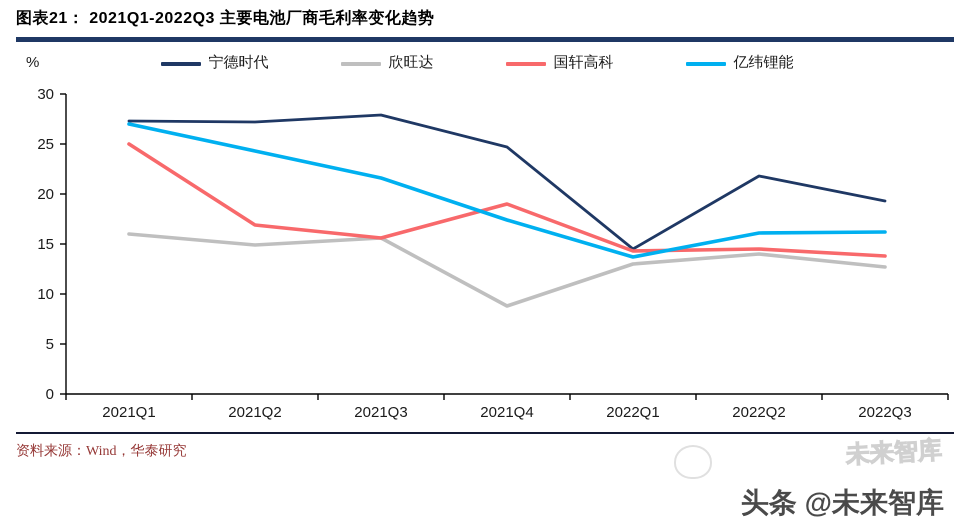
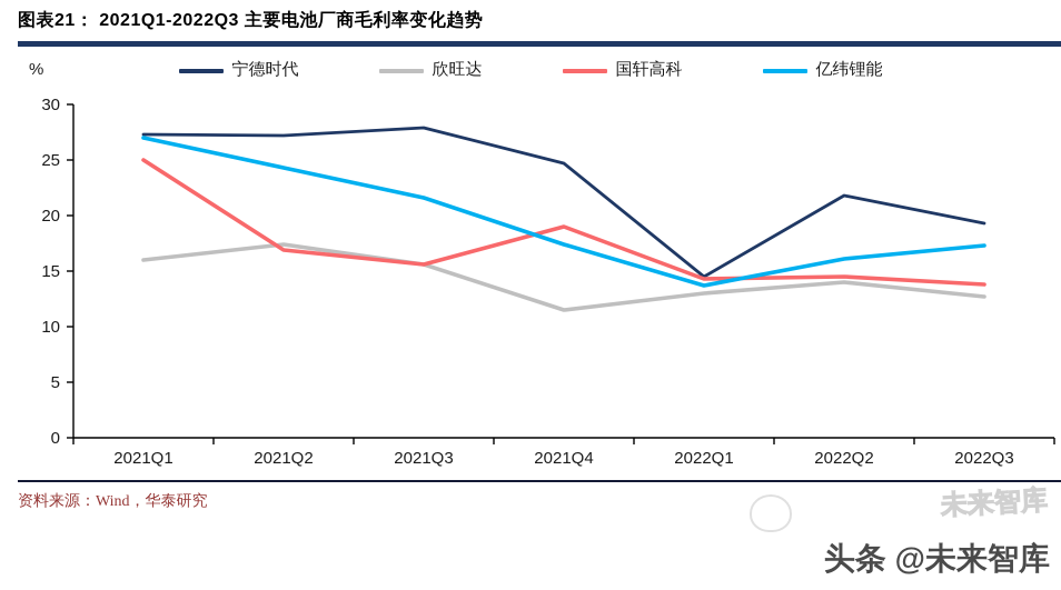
欣旺达/2021Q2: 14.9 -> 17.4
欣旺达/2021Q4: 8.8 -> 11.5
亿纬锂能/2022Q3: 16.2 -> 17.3
